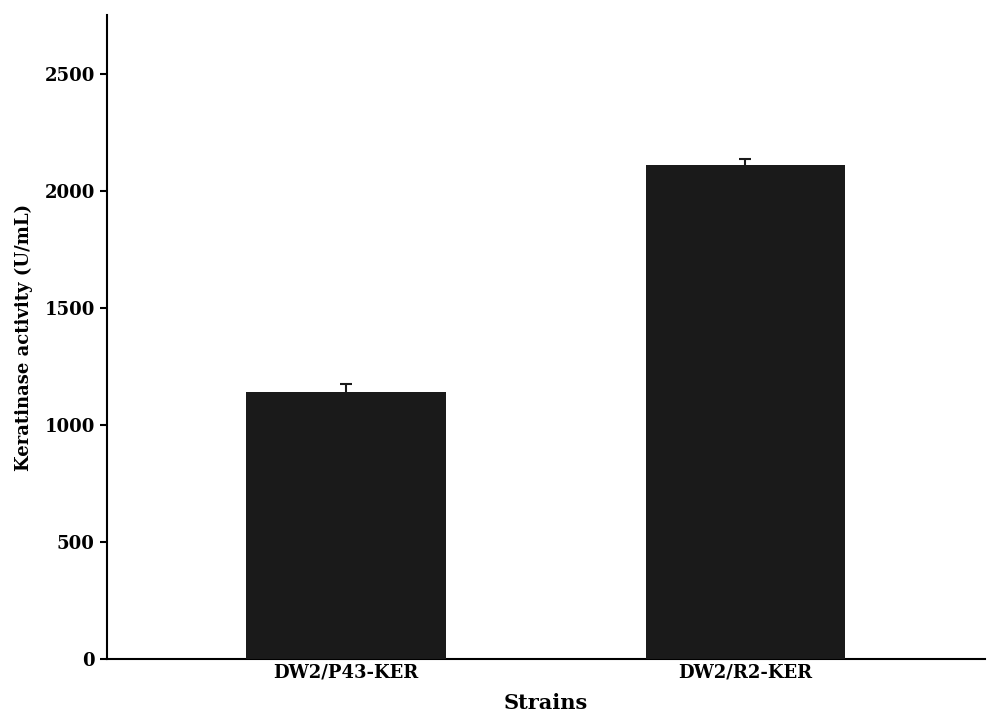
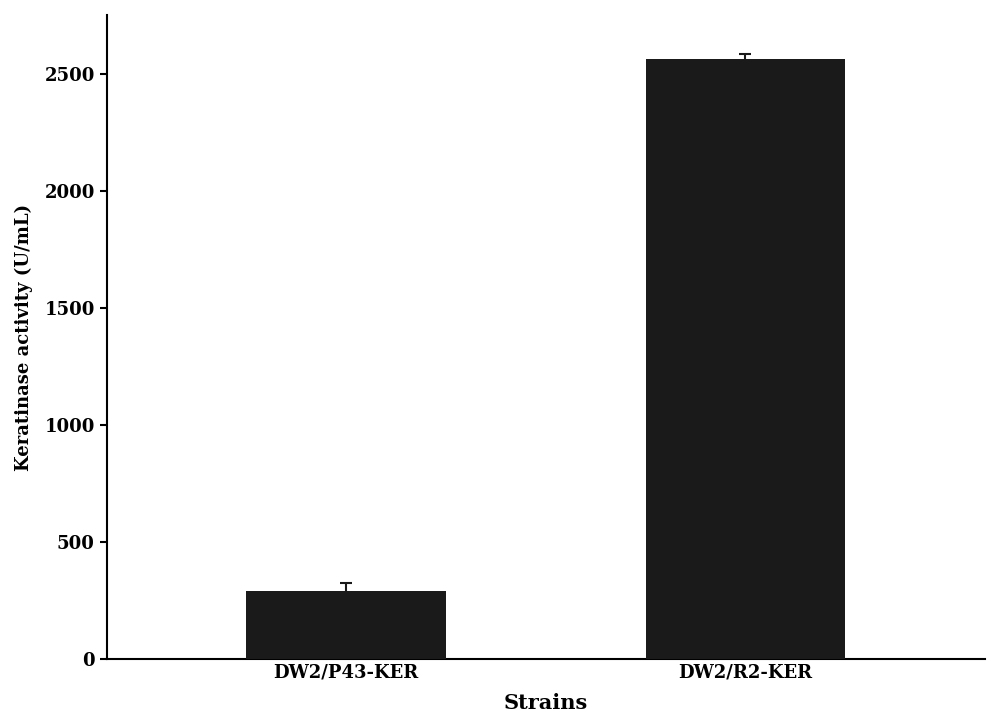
DW2/P43-KER: 1140 -> 290
DW2/R2-KER: 2110 -> 2560
